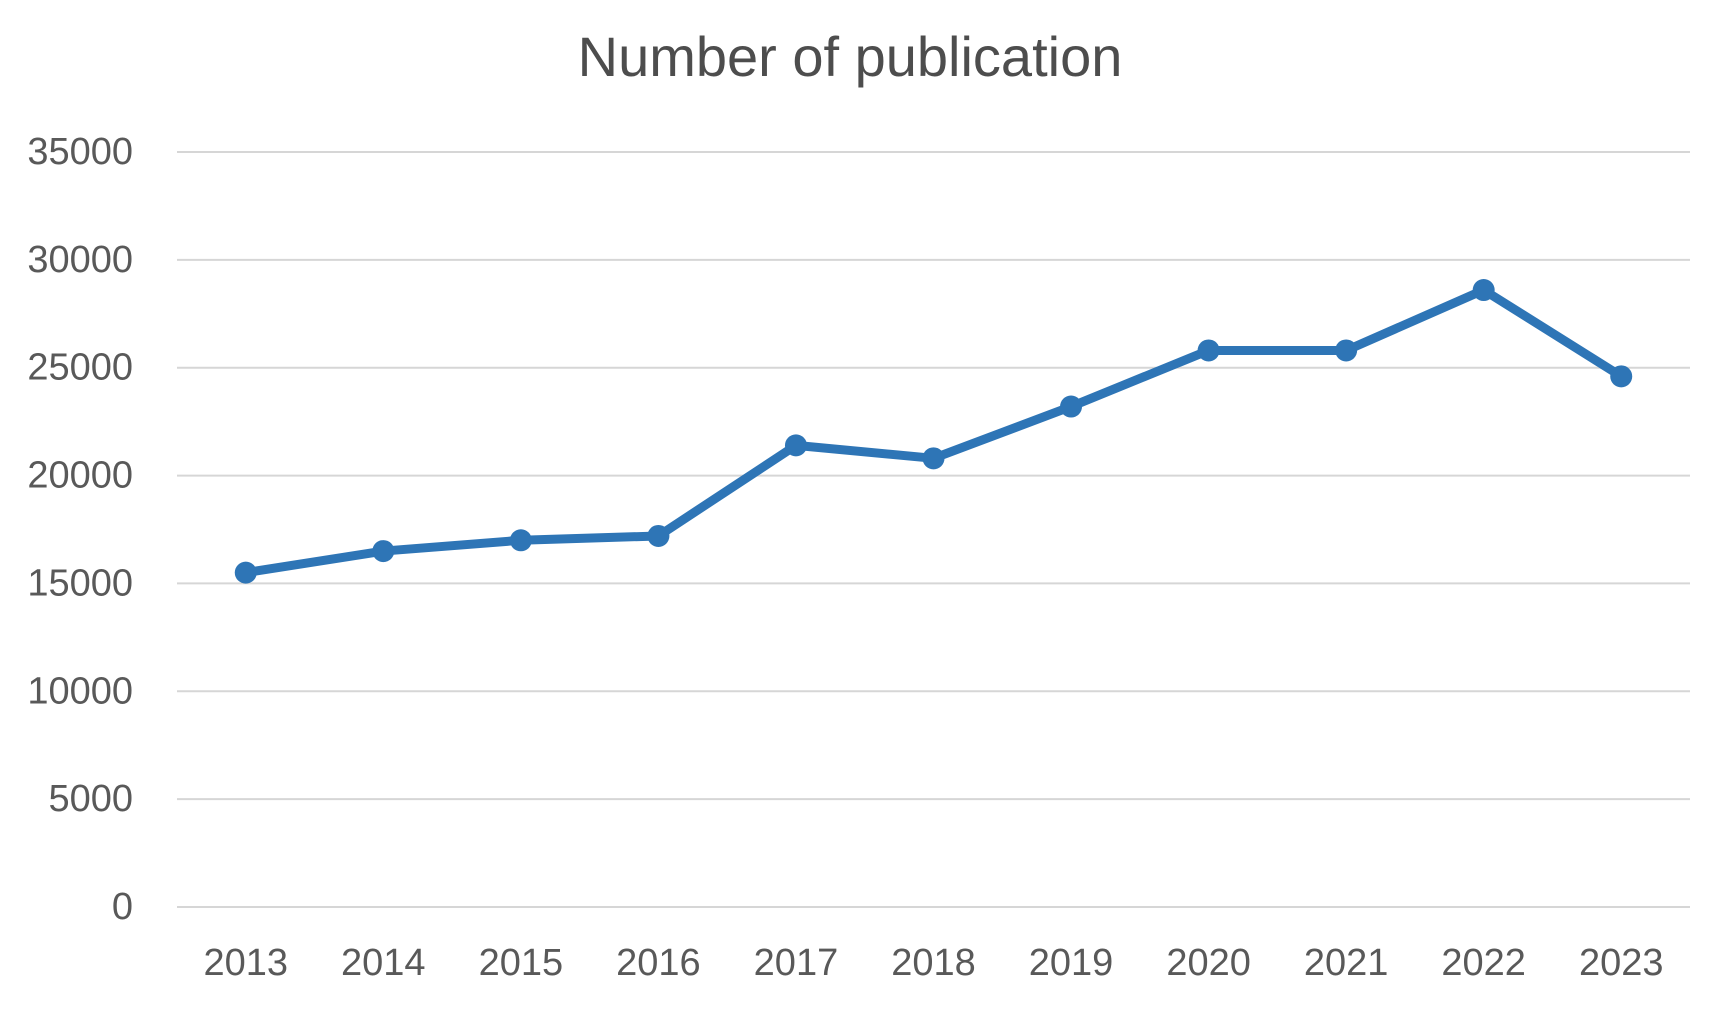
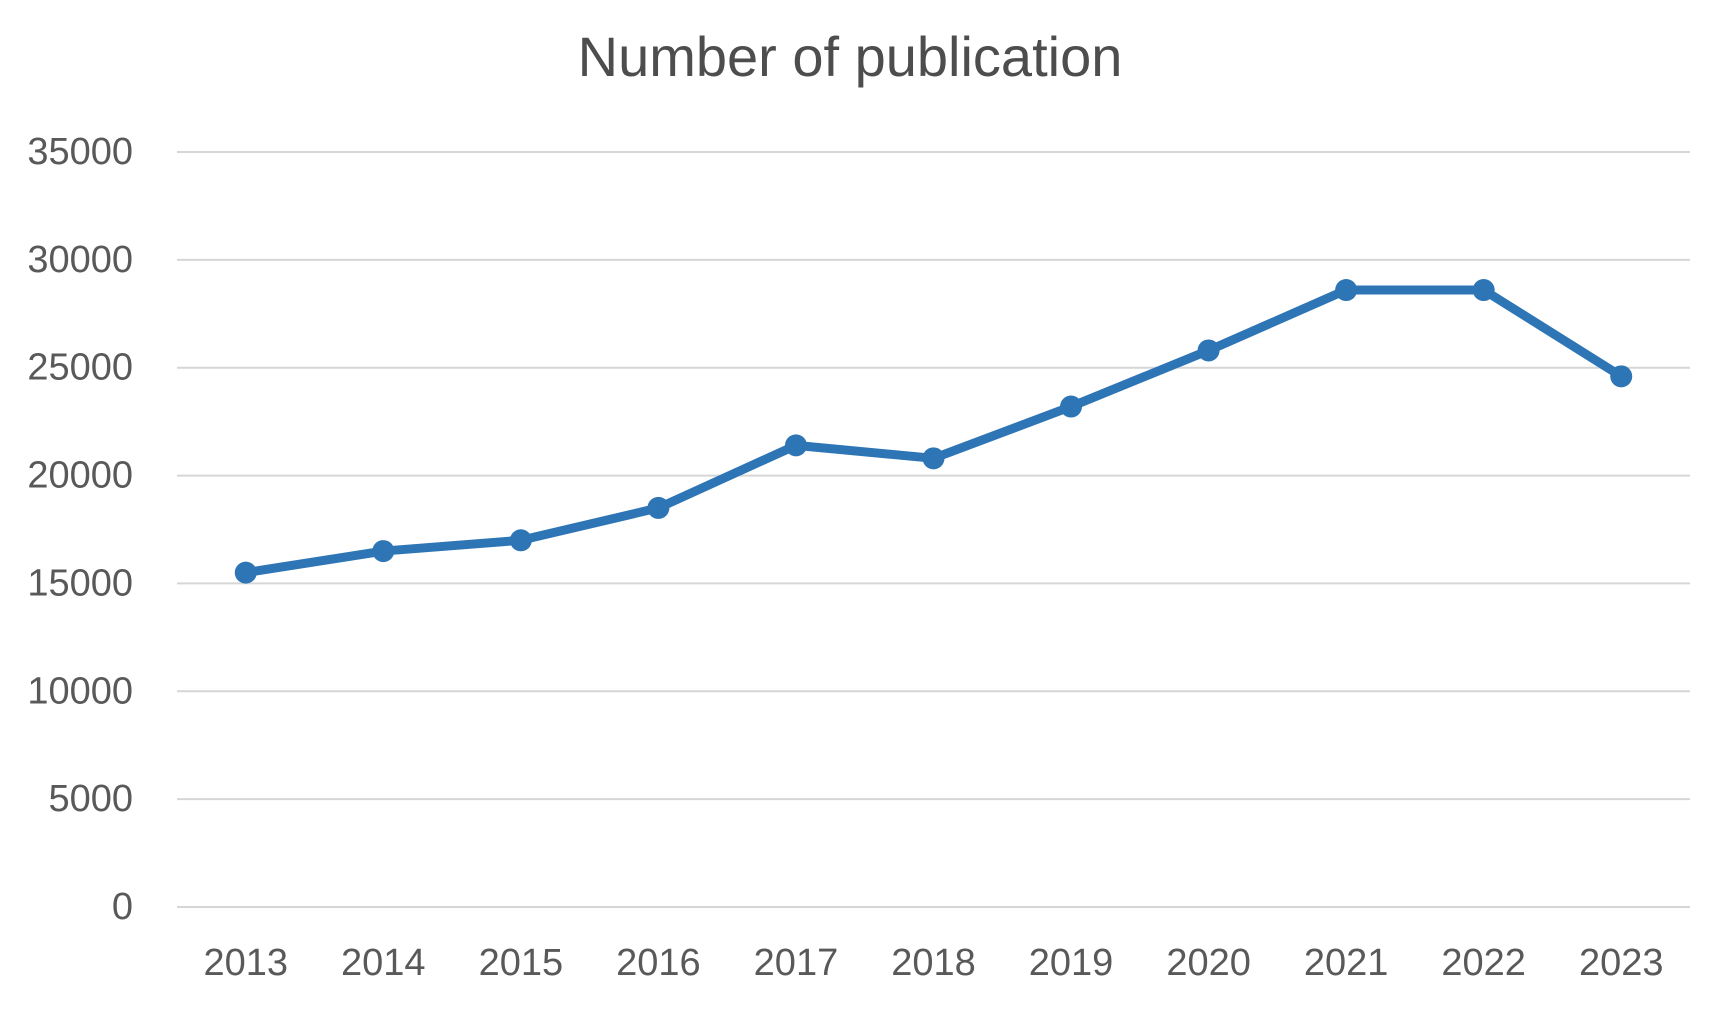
2016: 17200 -> 18500
2021: 25800 -> 28600
